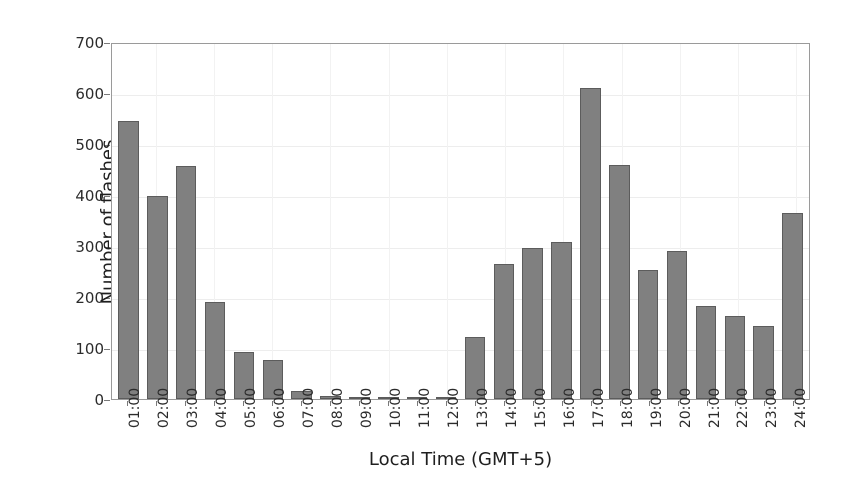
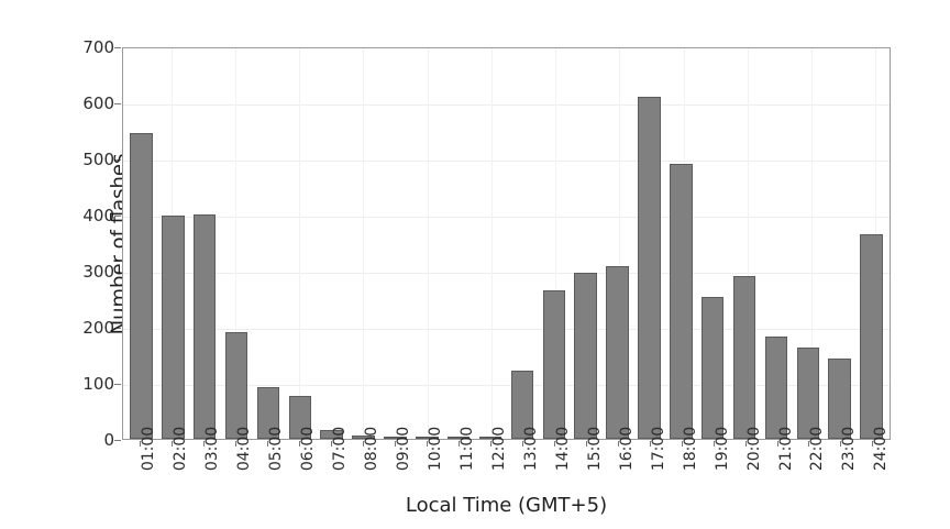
03:00: 460 -> 400
18:00: 460 -> 490
